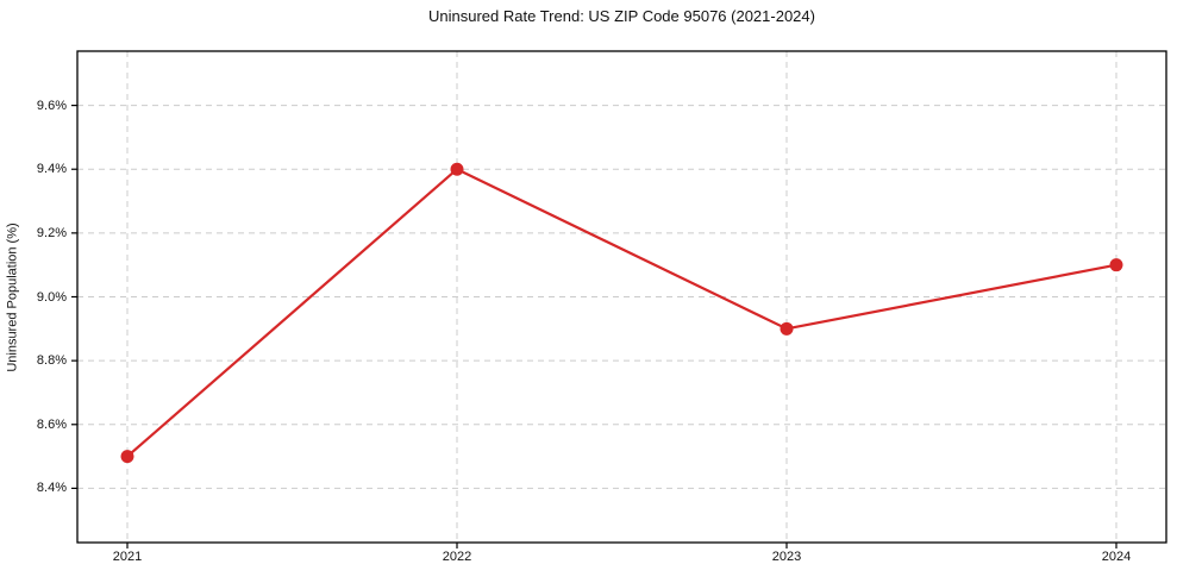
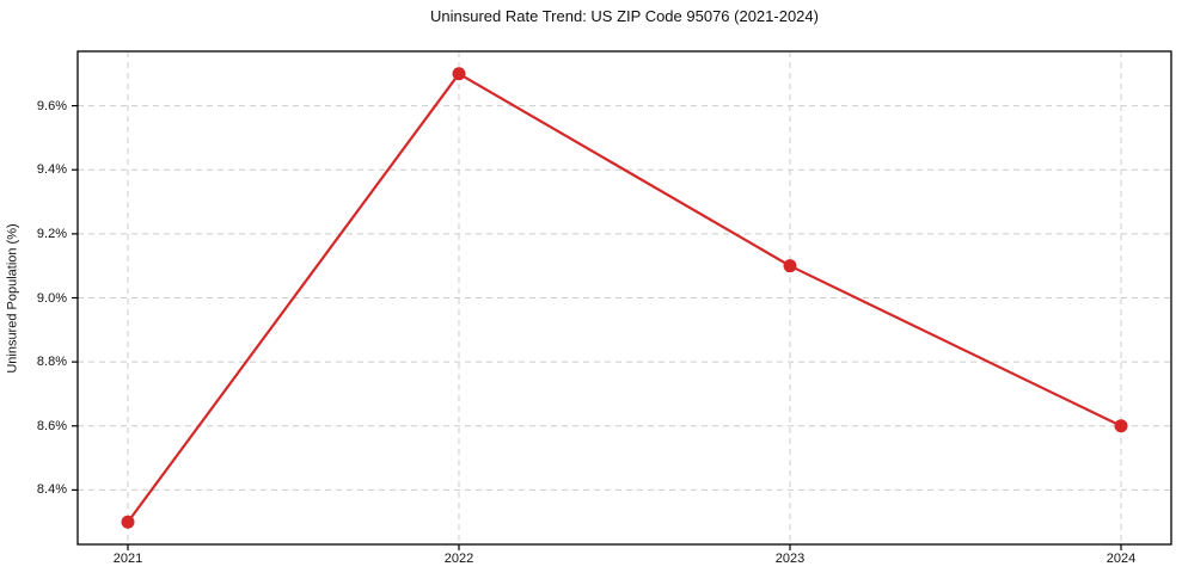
2021: 8.5% -> 8.3%
2022: 9.4% -> 9.7%
2023: 8.9% -> 9.1%
2024: 9.1% -> 8.6%
